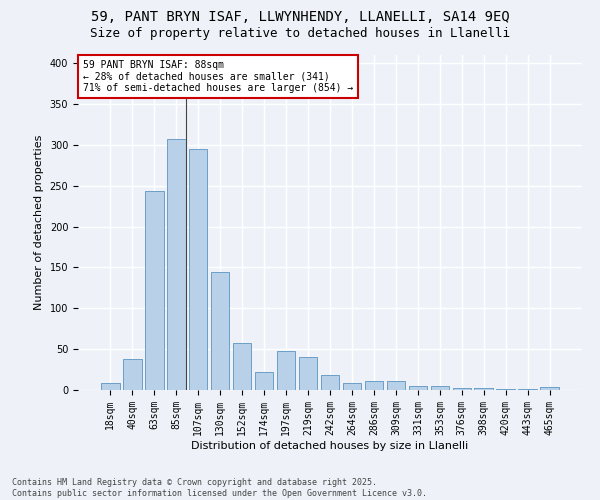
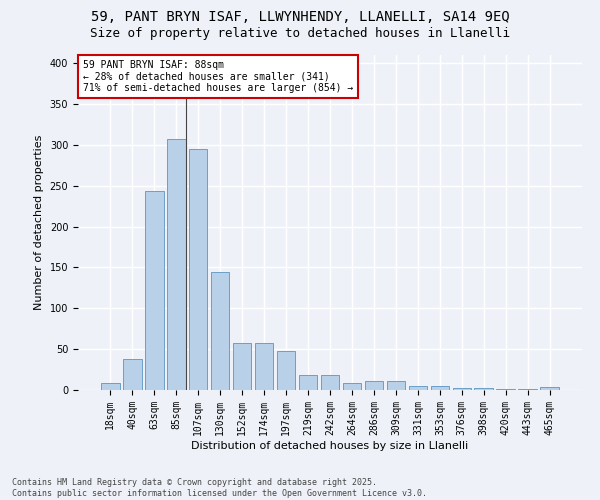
174sqm: 22 -> 57
219sqm: 40 -> 18
